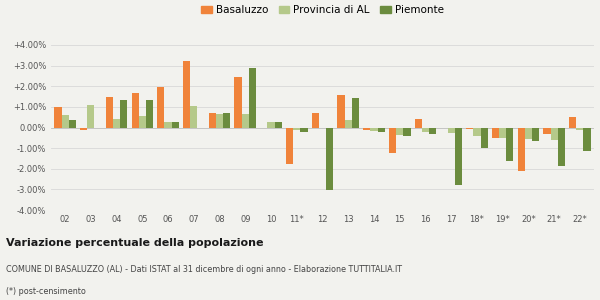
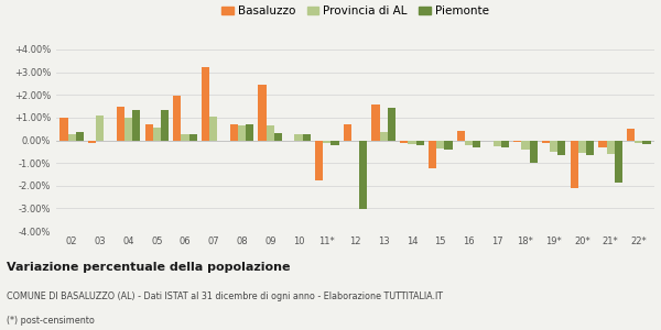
Provincia di AL/02: 0.60% -> 0.25%
Provincia di AL/04: 0.40% -> 1.00%
Basaluzzo/05: 1.65% -> 0.70%
Piemonte/09: 2.90% -> 0.30%
Piemonte/17: -2.80% -> -0.30%
Basaluzzo/19*: -0.50% -> -0.10%
Piemonte/19*: -1.60% -> -0.65%
Piemonte/22*: -1.15% -> -0.15%
